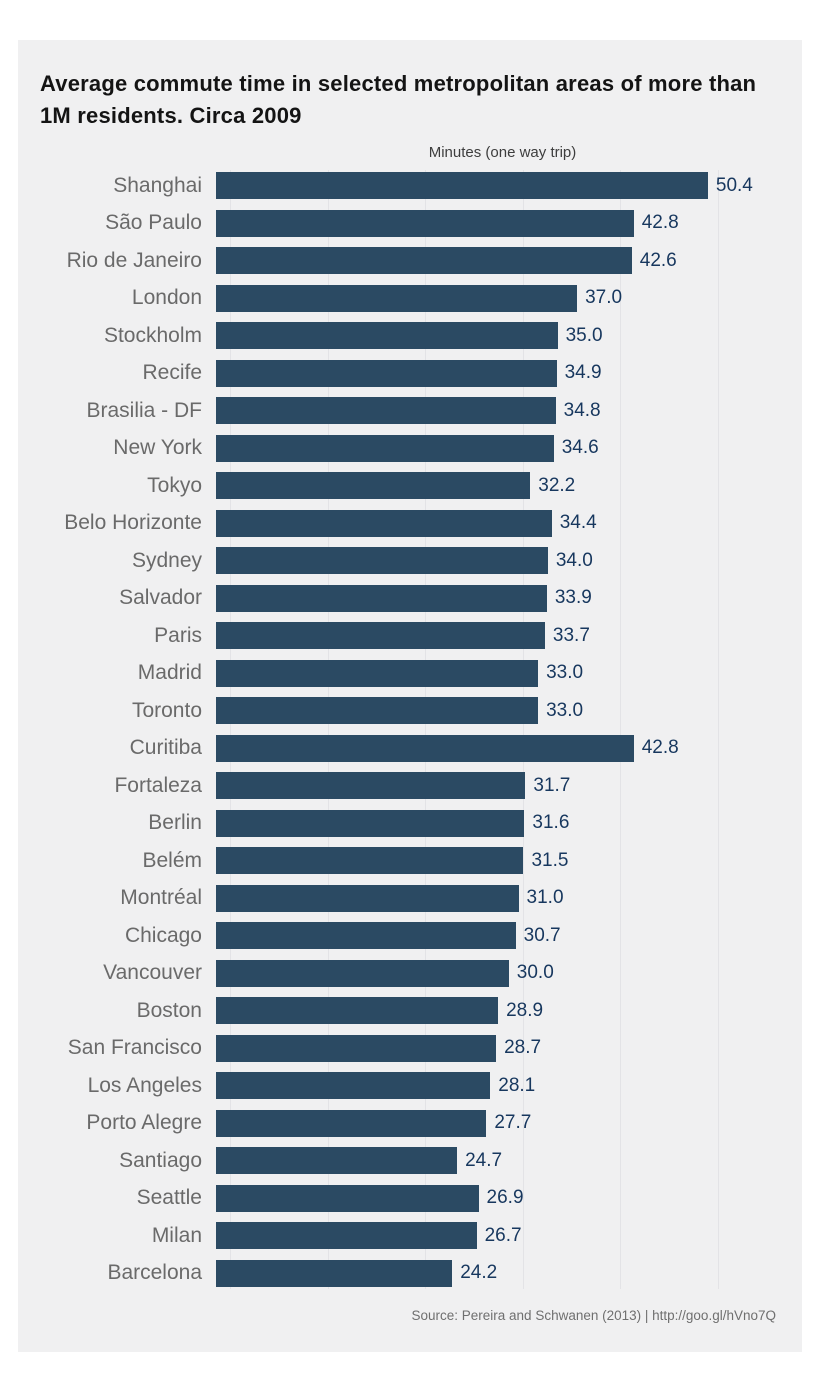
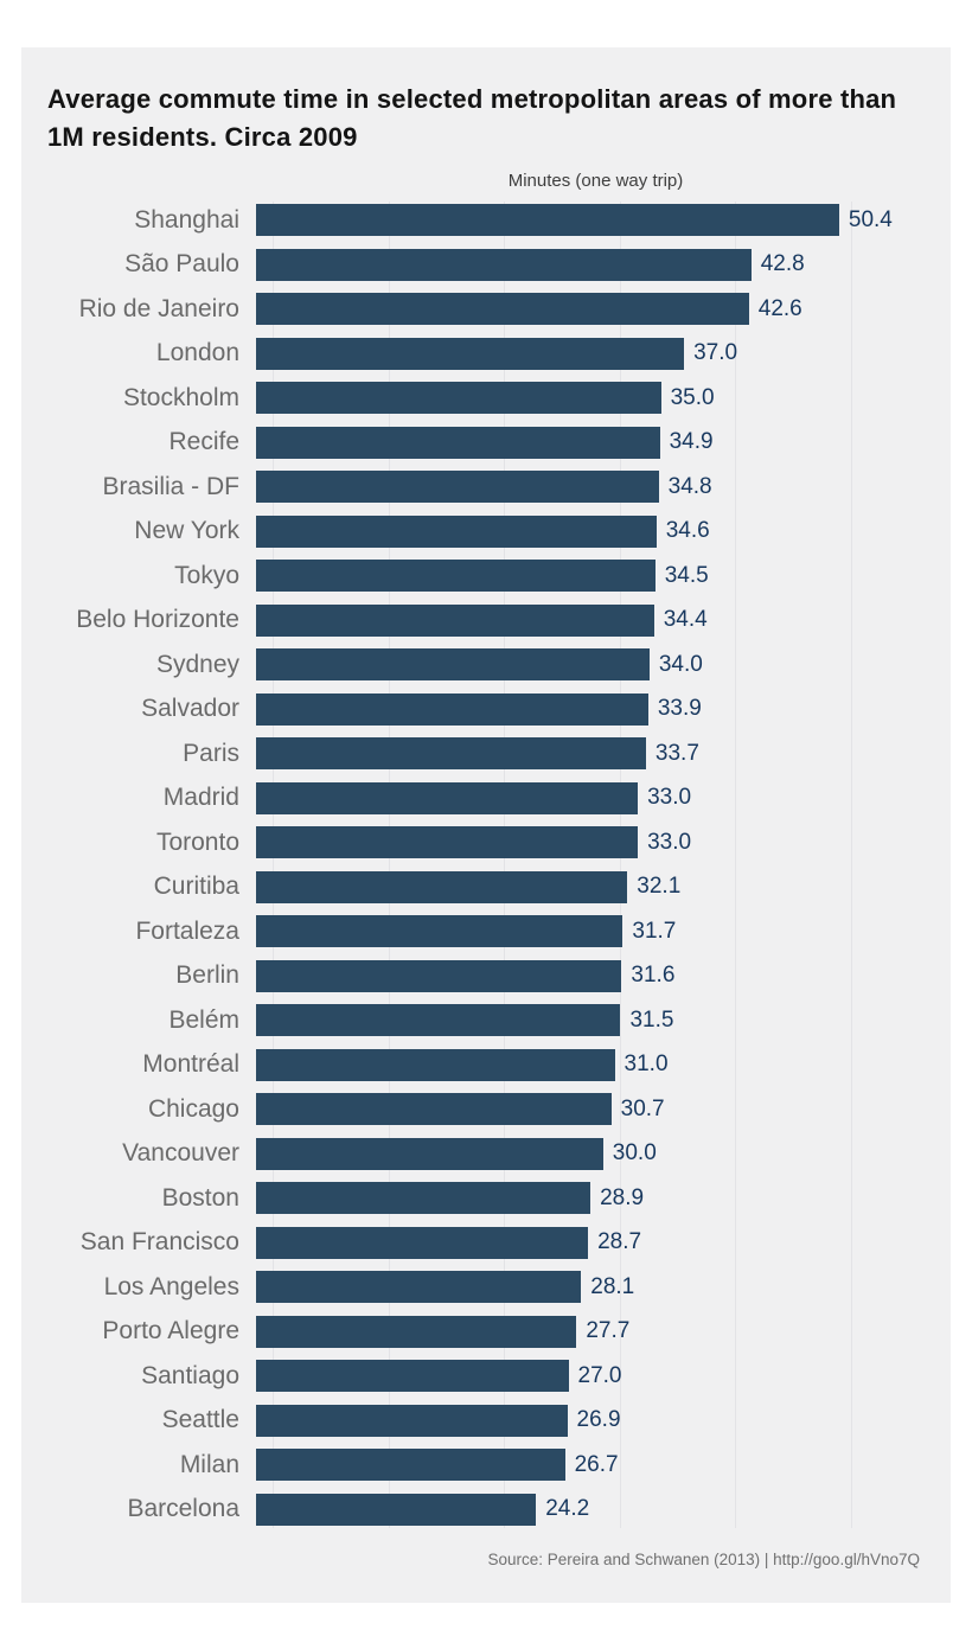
Tokyo: 32.2 -> 34.5
Curitiba: 42.8 -> 32.1
Santiago: 24.7 -> 27.0
